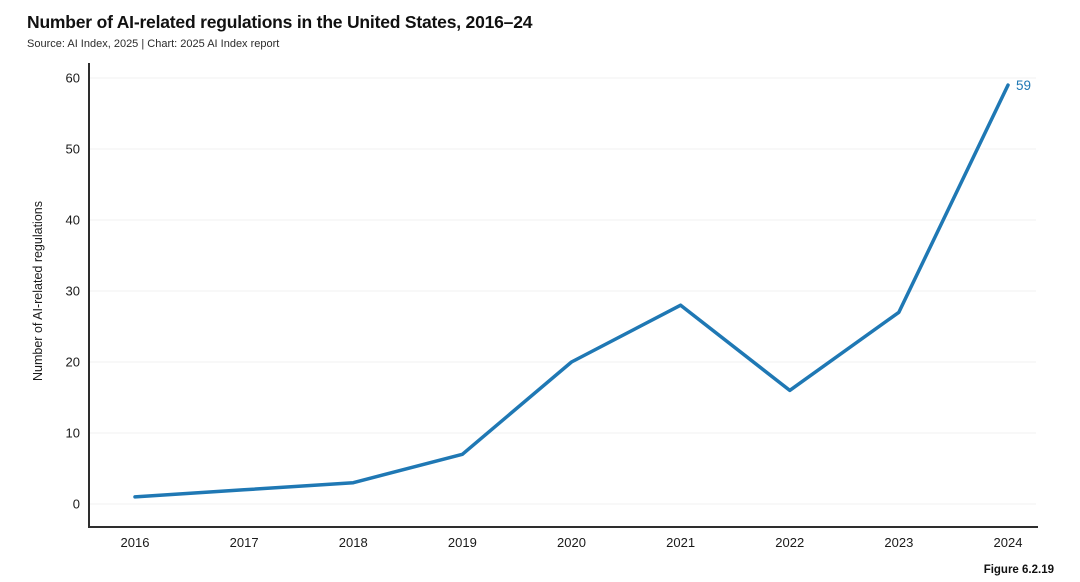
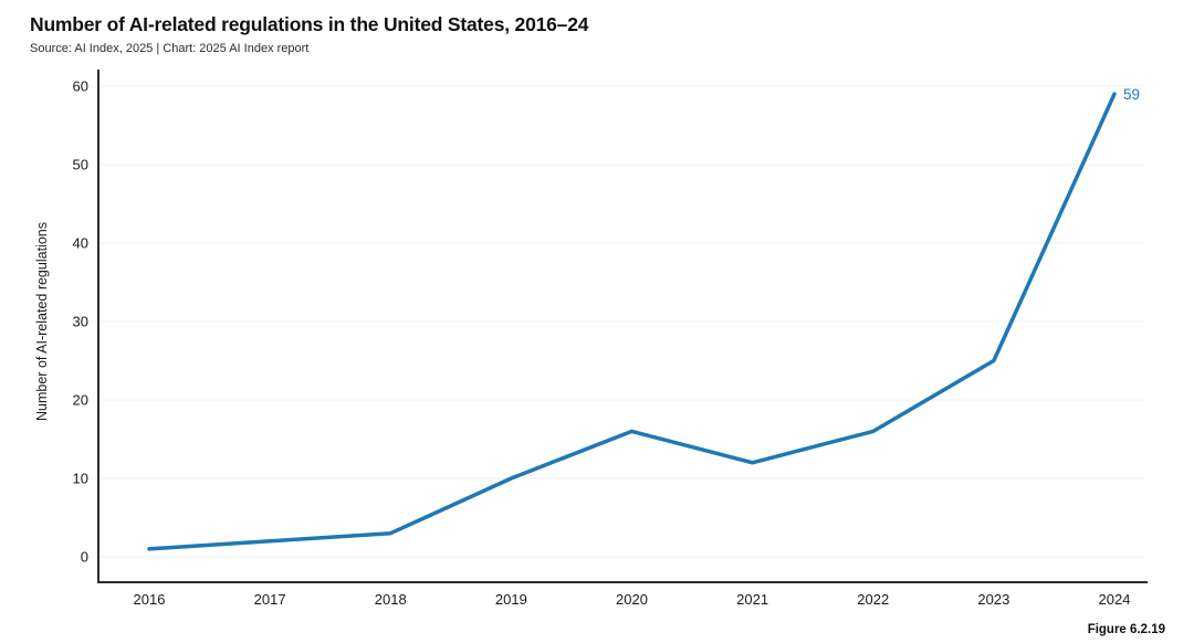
2019: 7 -> 10
2020: 20 -> 16
2021: 28 -> 12
2023: 27 -> 25
